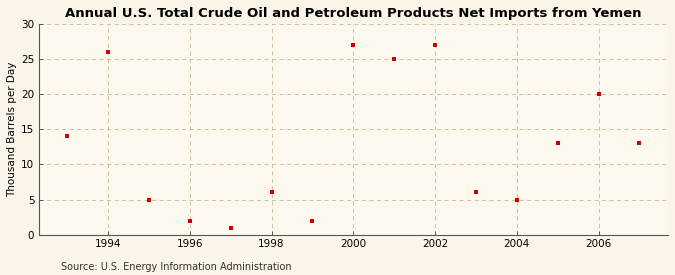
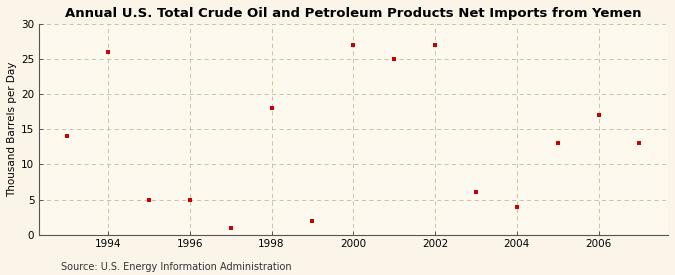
1996: 2 -> 5
1998: 6 -> 18
2004: 5 -> 4
2006: 20 -> 17
